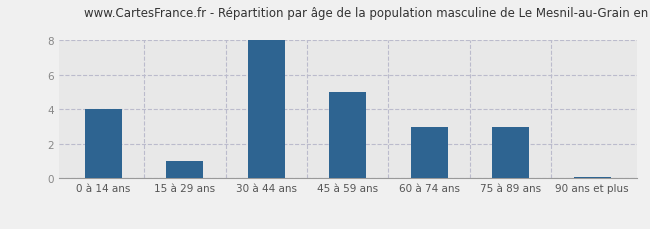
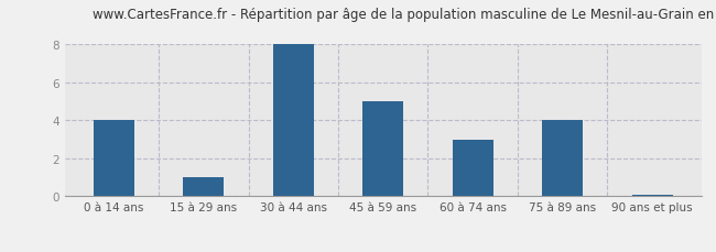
75 à 89 ans: 3.0 -> 4.0
